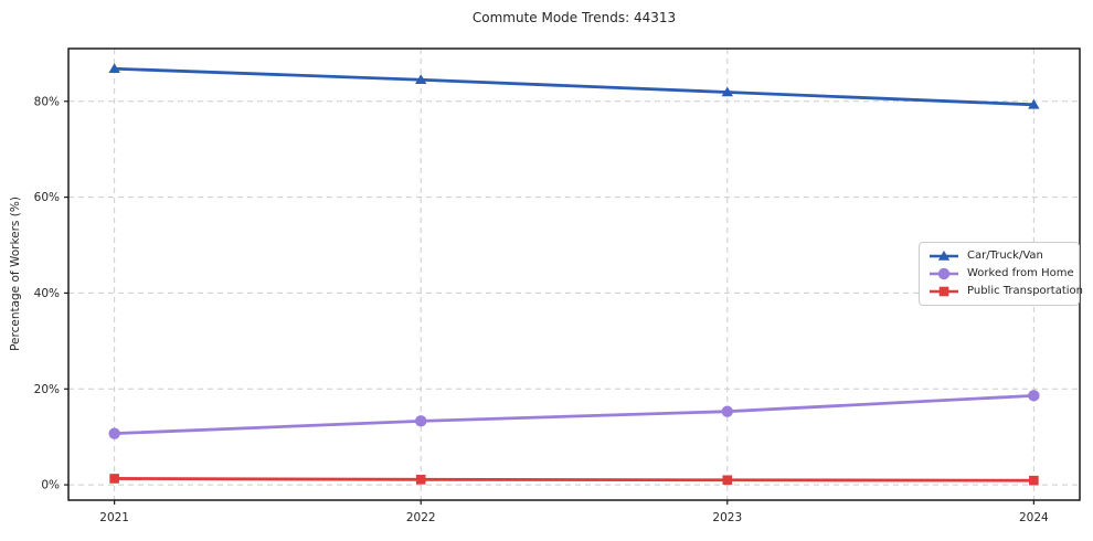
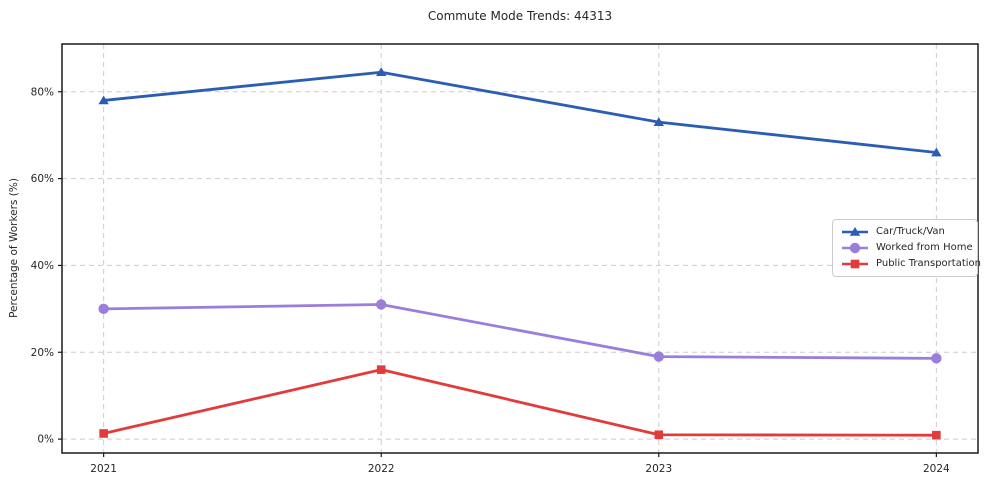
Car/Truck/Van/2021: 87% -> 78%
Worked from Home/2021: 11% -> 30%
Worked from Home/2022: 13% -> 31%
Public Transportation/2022: 1% -> 16%
Car/Truck/Van/2023: 82% -> 73%
Worked from Home/2023: 15% -> 19%
Car/Truck/Van/2024: 79% -> 66%
